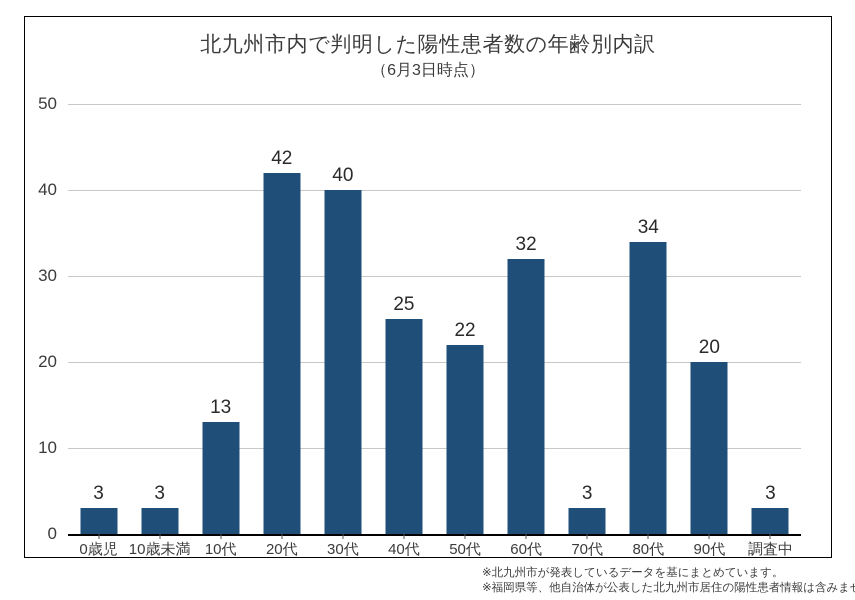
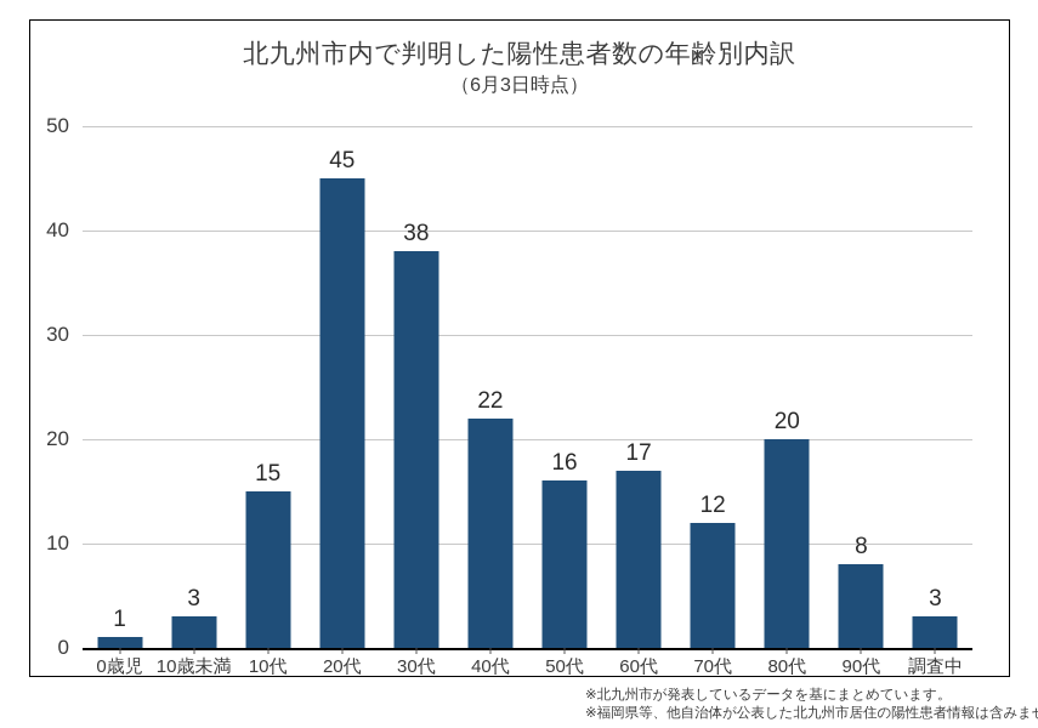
0歳児: 3 -> 1
10代: 13 -> 15
20代: 42 -> 45
30代: 40 -> 38
40代: 25 -> 22
50代: 22 -> 16
60代: 32 -> 17
70代: 3 -> 12
80代: 34 -> 20
90代: 20 -> 8
